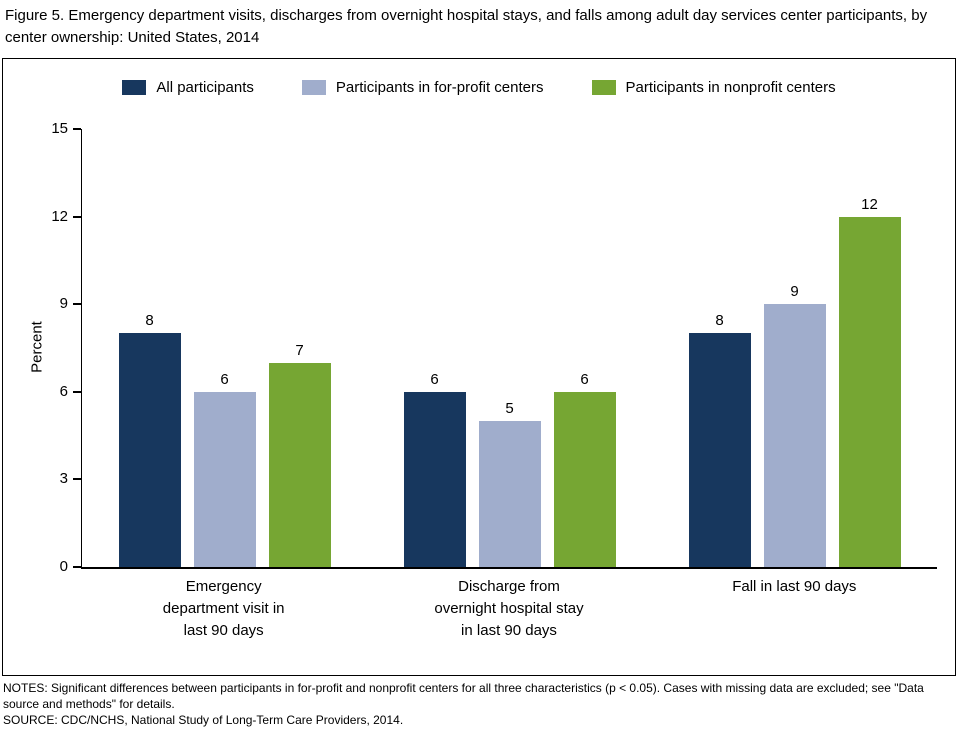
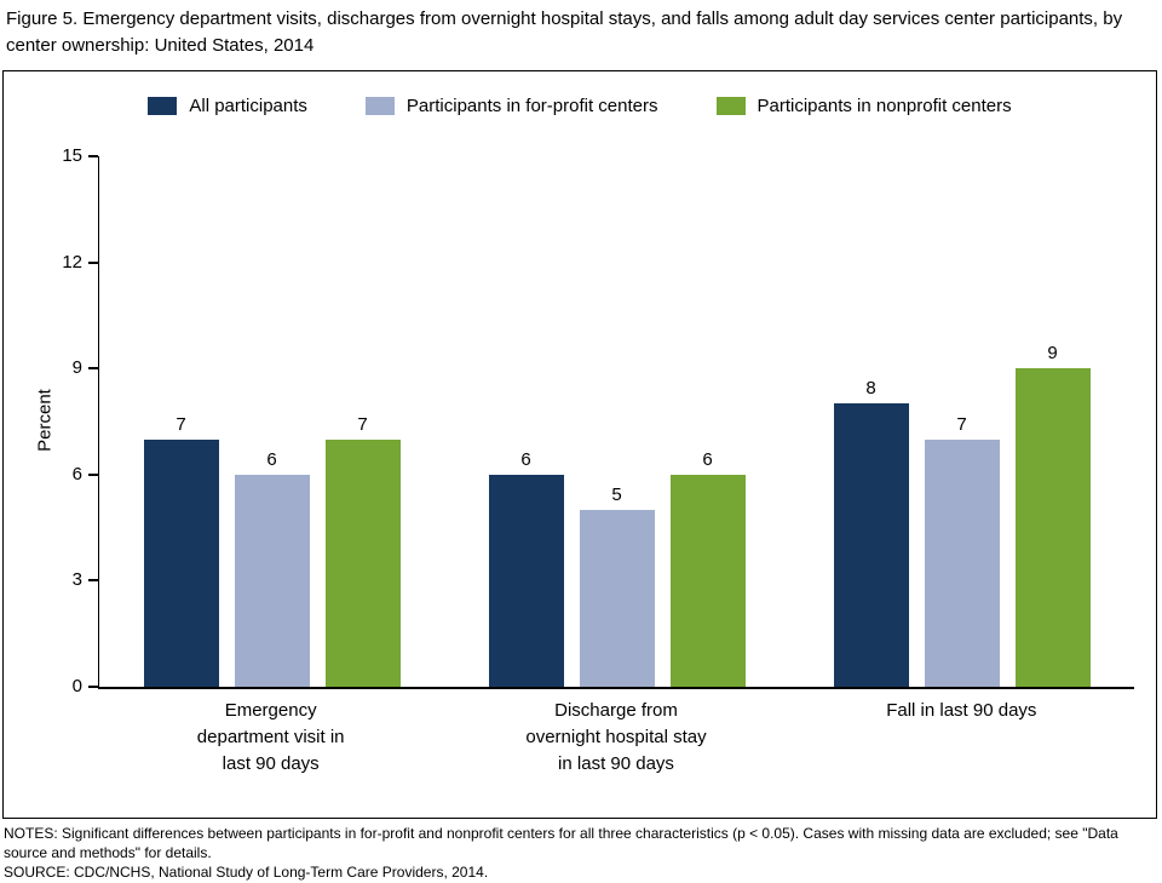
All participants/Emergency department visit in last 90 days: 8 -> 7
Participants in for-profit centers/Fall in last 90 days: 9 -> 7
Participants in nonprofit centers/Fall in last 90 days: 12 -> 9
